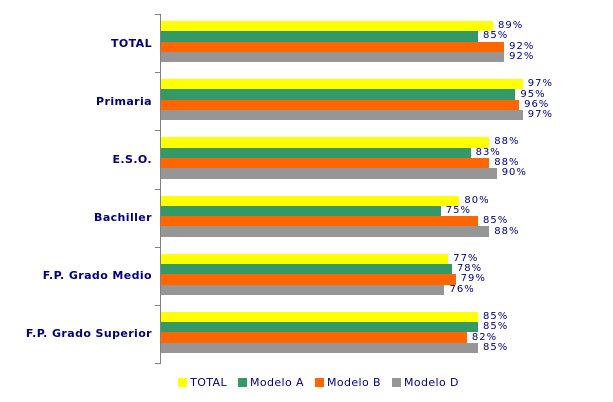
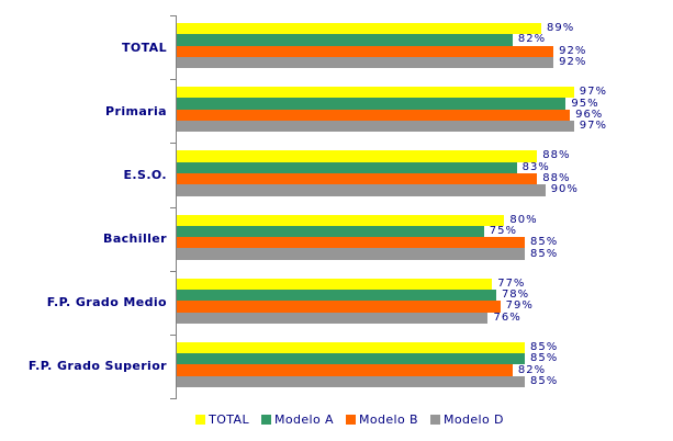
Modelo A/TOTAL: 85% -> 82%
Modelo D/Bachiller: 88% -> 85%
